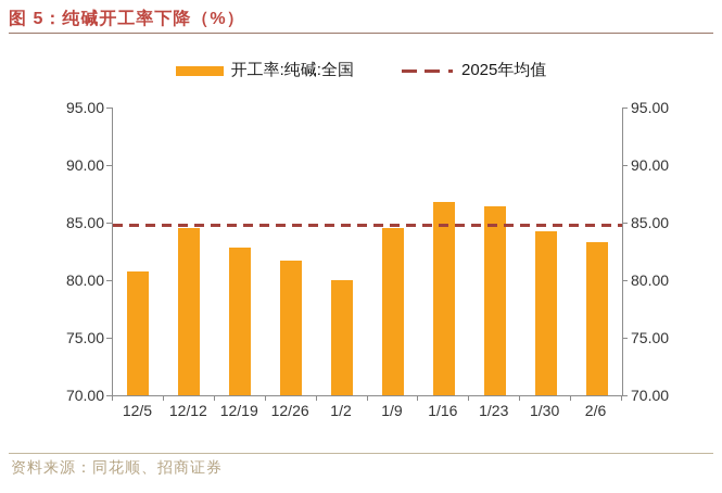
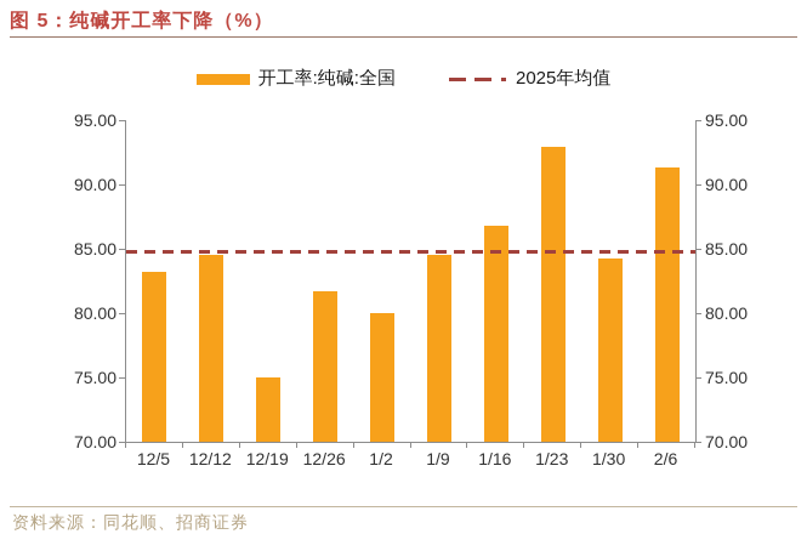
12/5: 80.8 -> 83.2
12/19: 82.8 -> 75.0
1/23: 86.4 -> 92.9
2/6: 83.3 -> 91.3
